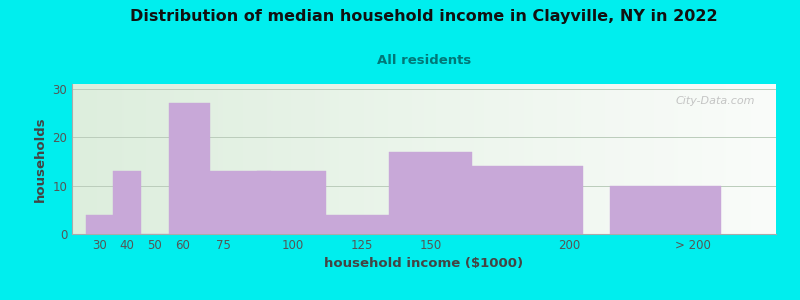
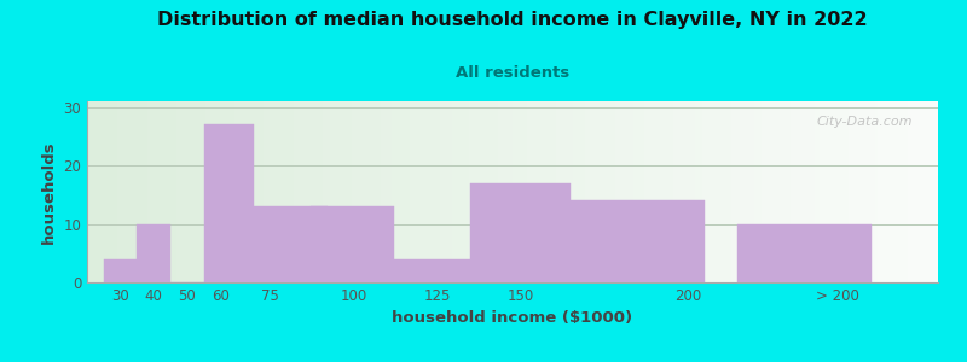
40: 13 -> 10
